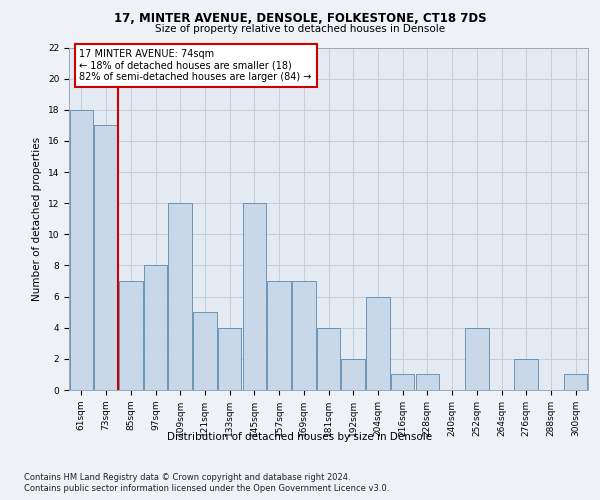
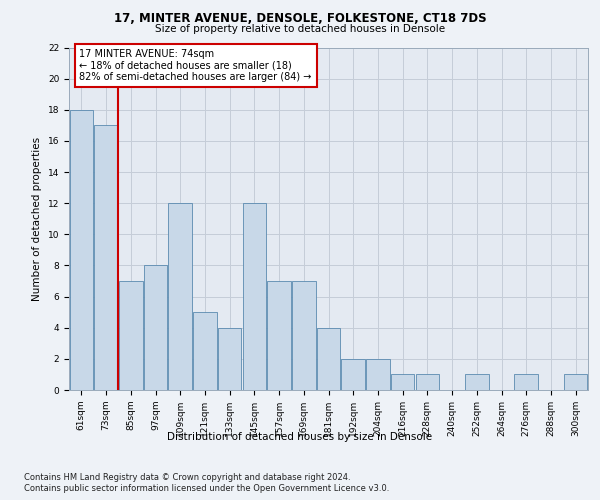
204sqm: 6 -> 2
252sqm: 4 -> 1
276sqm: 2 -> 1
